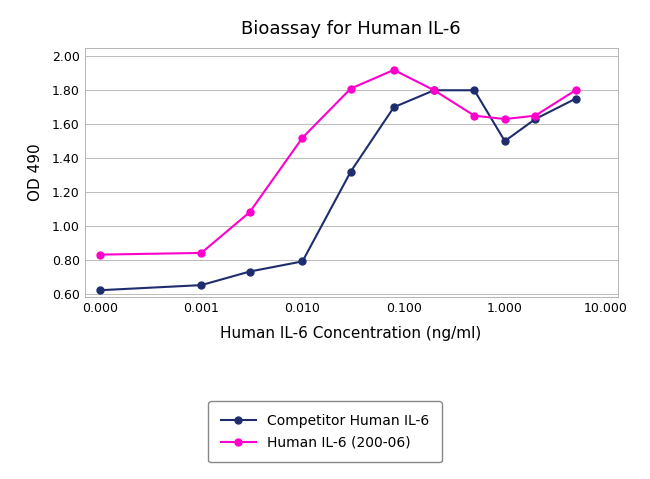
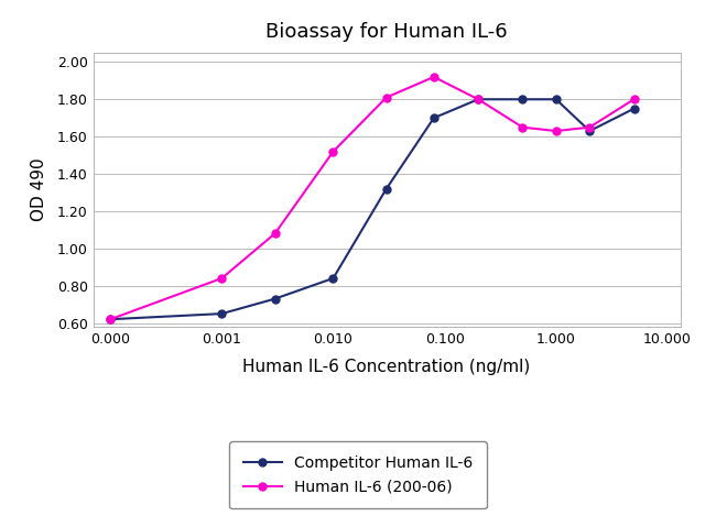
Human IL-6 (200-06)/0.000: 0.83 -> 0.62
Competitor Human IL-6/0.010: 0.79 -> 0.84
Competitor Human IL-6/1.000: 1.50 -> 1.80
